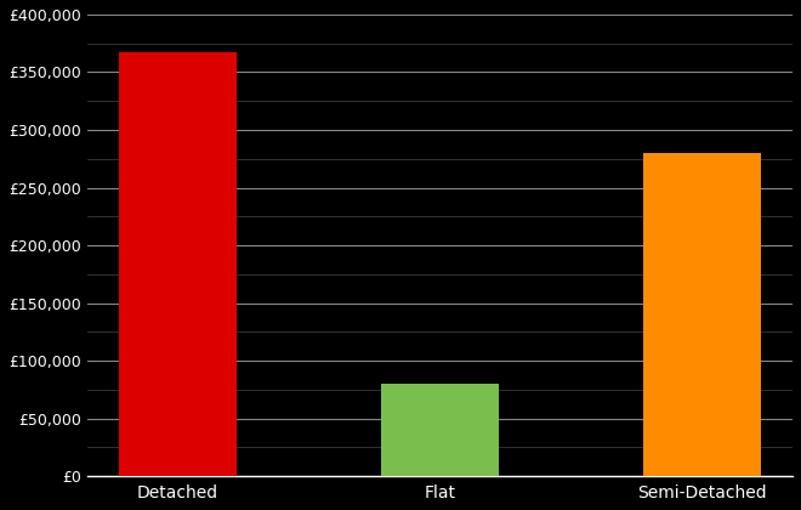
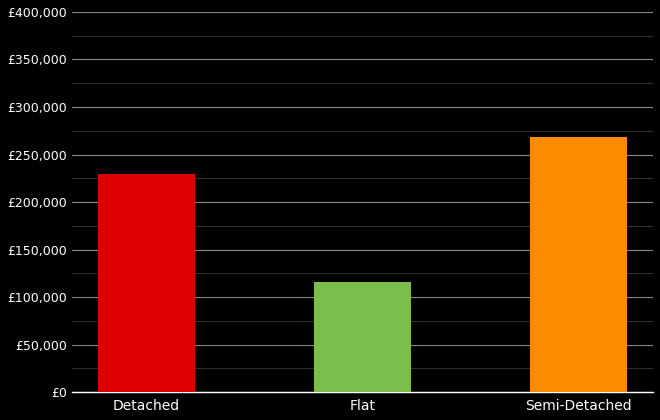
Detached: £367,000 -> £230,000
Flat: £80,000 -> £116,000
Semi-Detached: £280,000 -> £268,000
